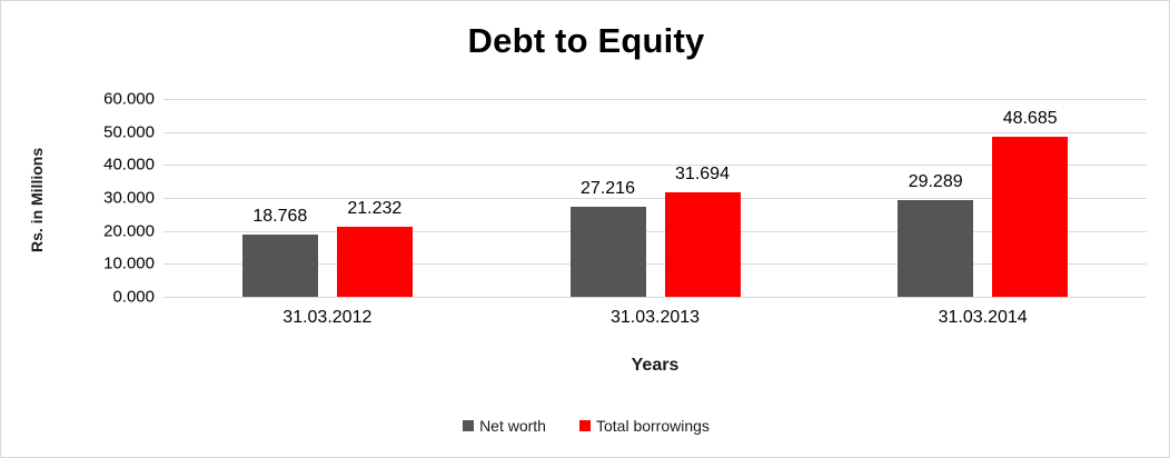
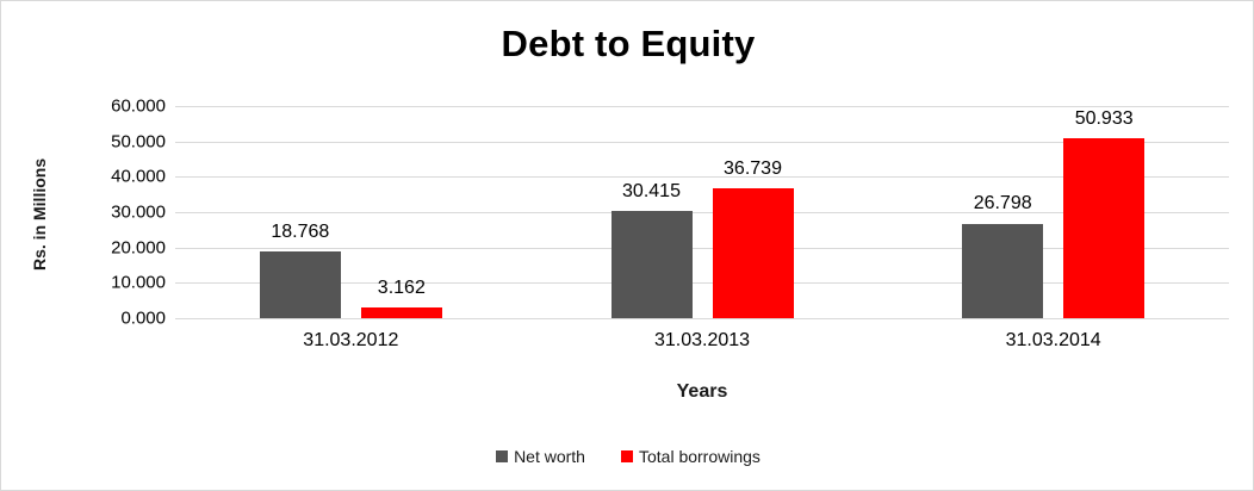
Total borrowings/31.03.2012: 21.232 -> 3.162
Net worth/31.03.2013: 27.216 -> 30.415
Total borrowings/31.03.2013: 31.694 -> 36.739
Net worth/31.03.2014: 29.289 -> 26.798
Total borrowings/31.03.2014: 48.685 -> 50.933
